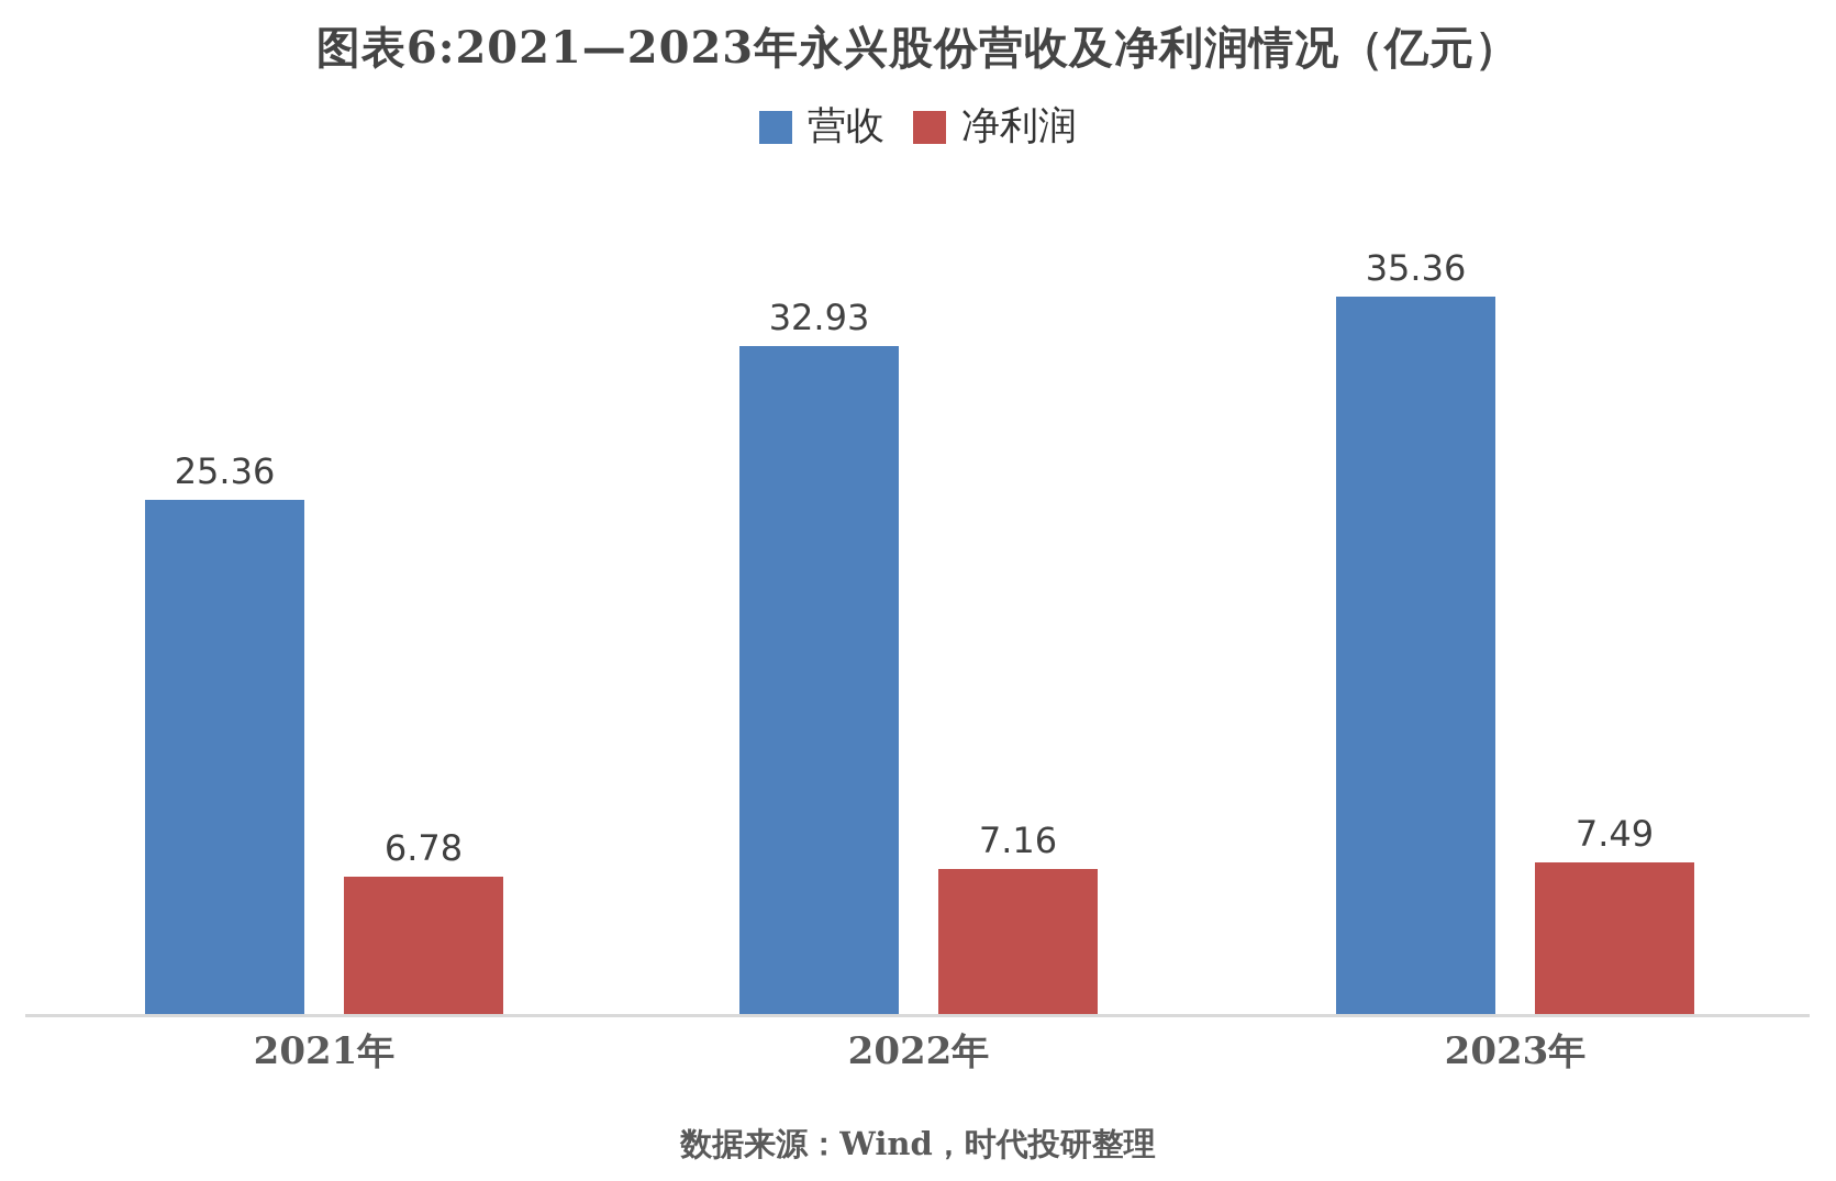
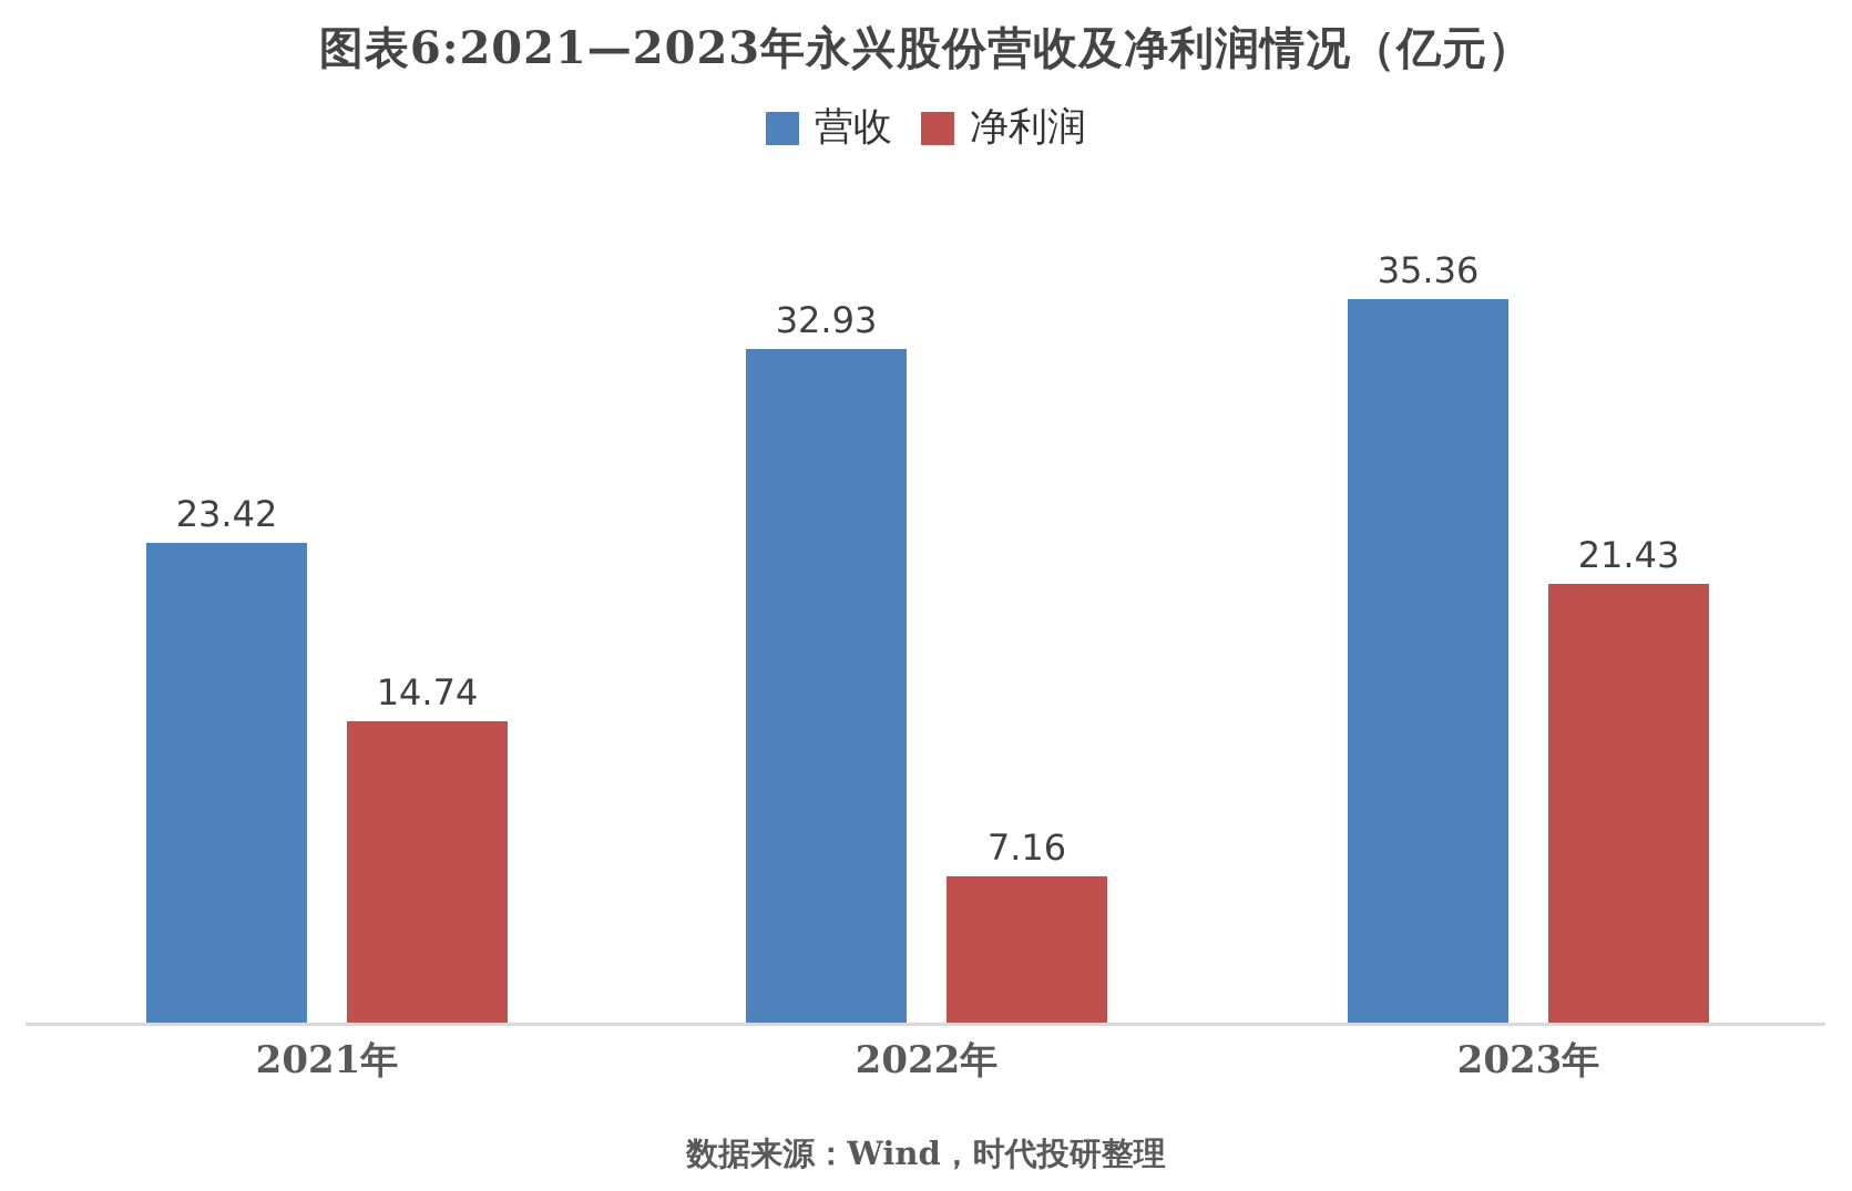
营收/2021年: 25.36 -> 23.42
净利润/2021年: 6.78 -> 14.74
净利润/2023年: 7.49 -> 21.43
